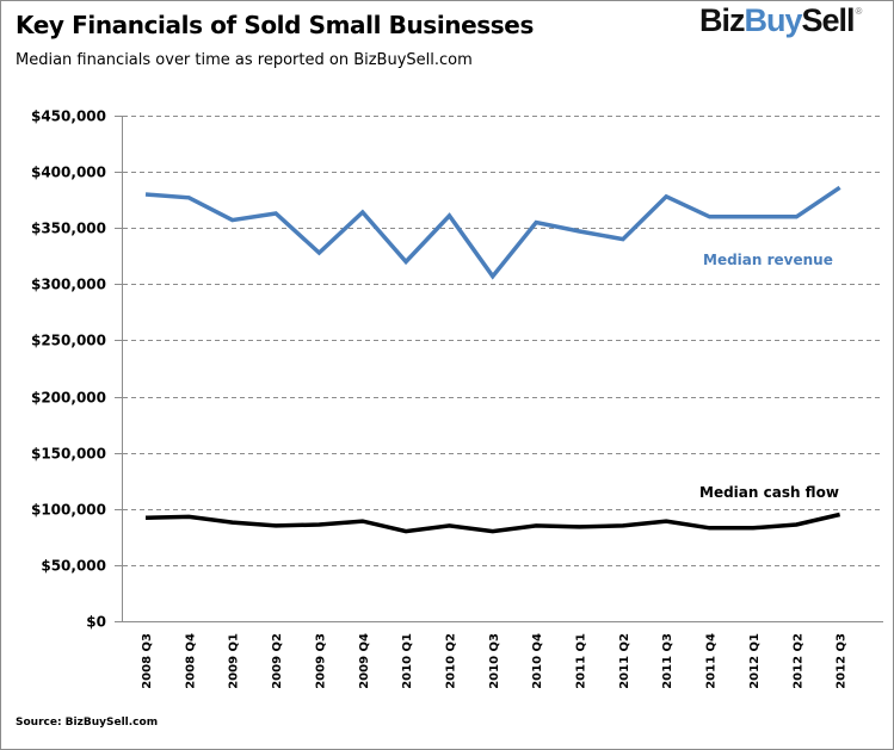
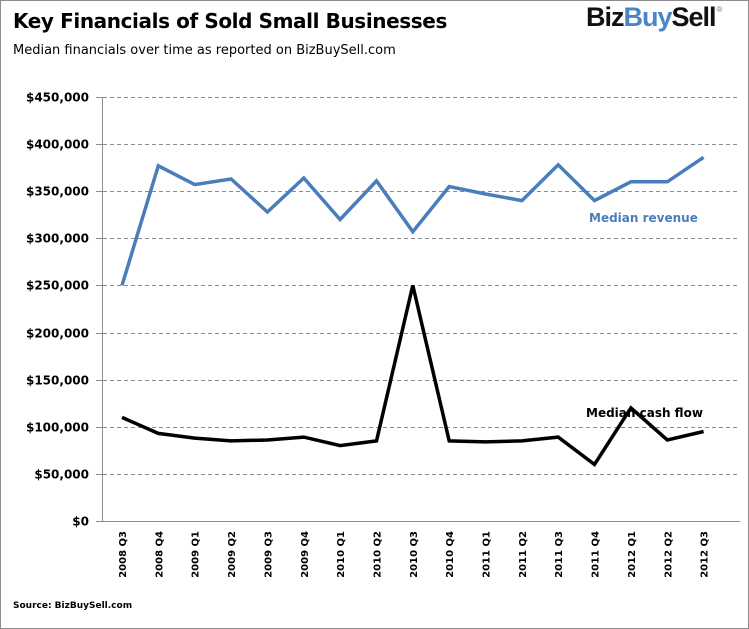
Median revenue/2008 Q3: $380000 -> $250000
Median cash flow/2008 Q3: $90000 -> $110000
Median cash flow/2010 Q3: $80000 -> $250000
Median revenue/2011 Q4: $360000 -> $340000
Median cash flow/2011 Q4: $80000 -> $60000
Median cash flow/2012 Q1: $80000 -> $120000
